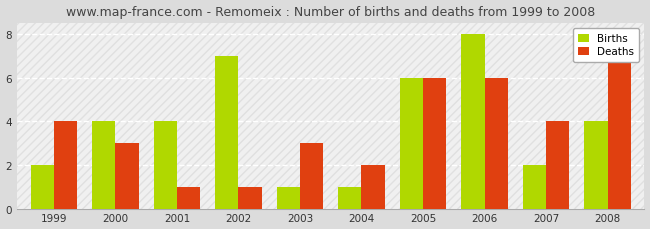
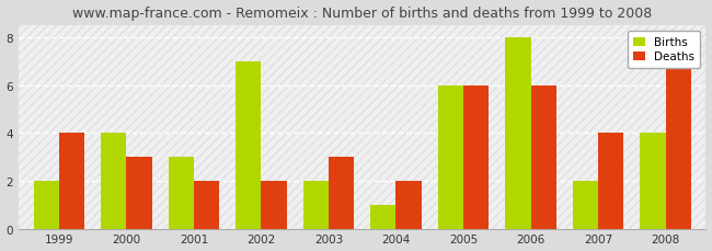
Births/2001: 4 -> 3
Deaths/2001: 1 -> 2
Deaths/2002: 1 -> 2
Births/2003: 1 -> 2
